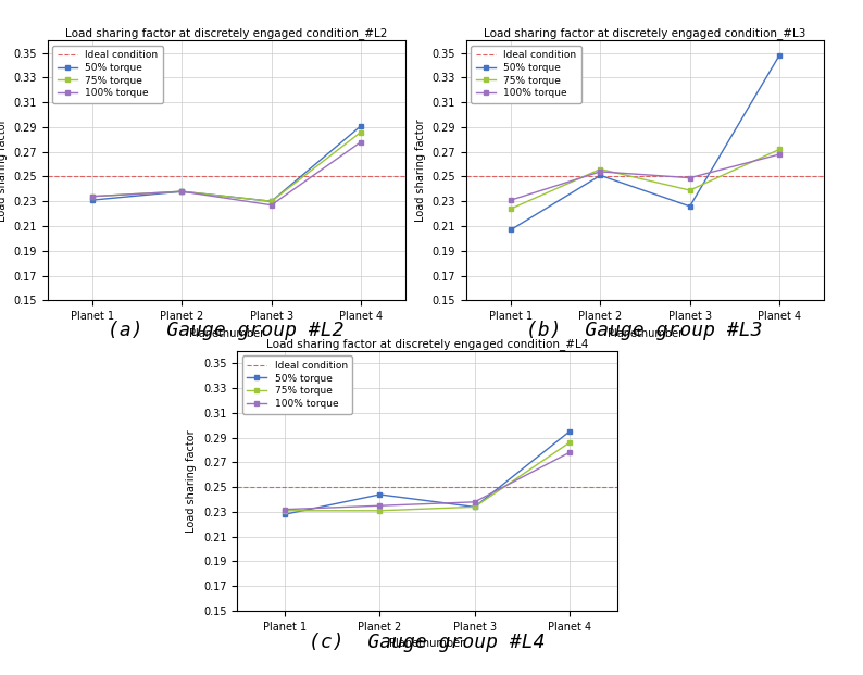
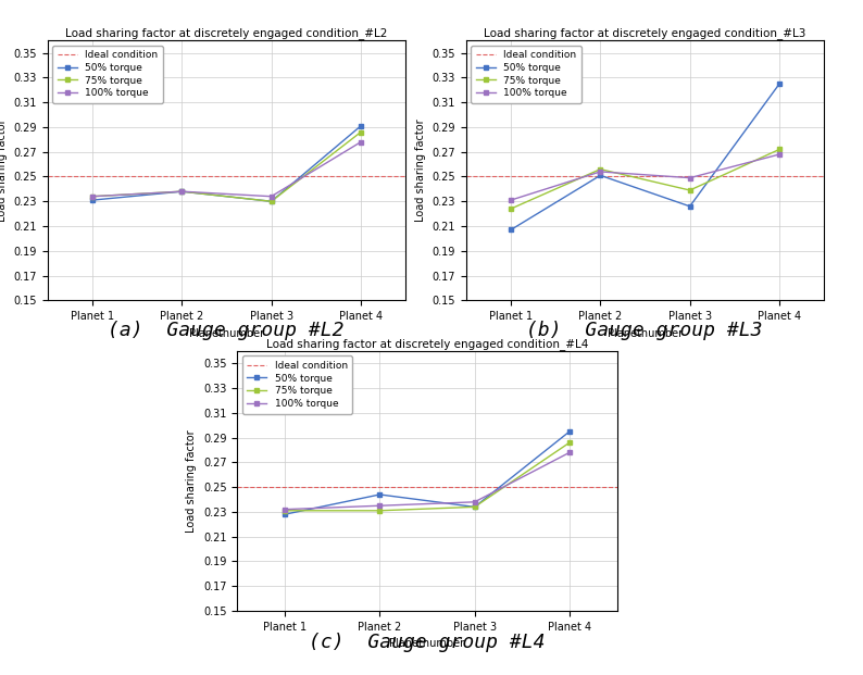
Load sharing factor at discretely engaged condition_#L2/100% torque/Planet 3: 0.227 -> 0.234
Load sharing factor at discretely engaged condition_#L3/50% torque/Planet 4: 0.348 -> 0.325
